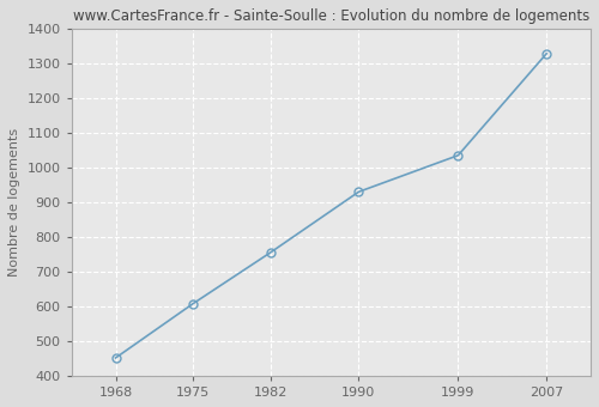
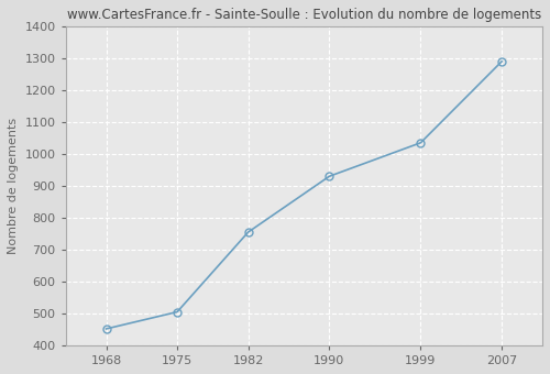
1975: 608 -> 505
2007: 1328 -> 1290
